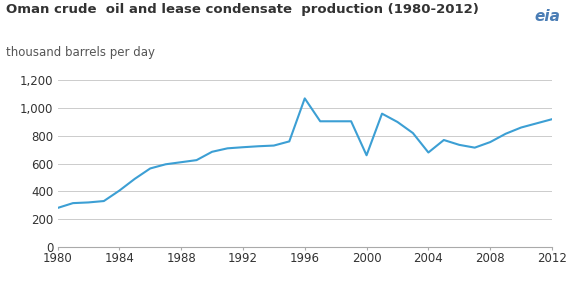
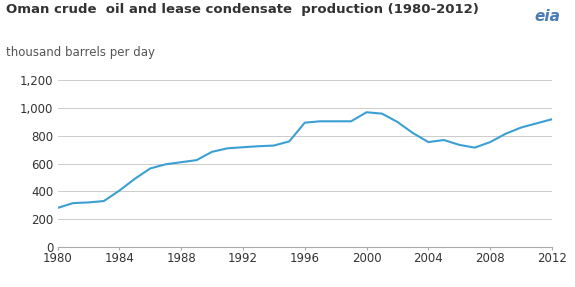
1996: 1,070 -> 900
2000: 660 -> 970
2004: 680 -> 760
